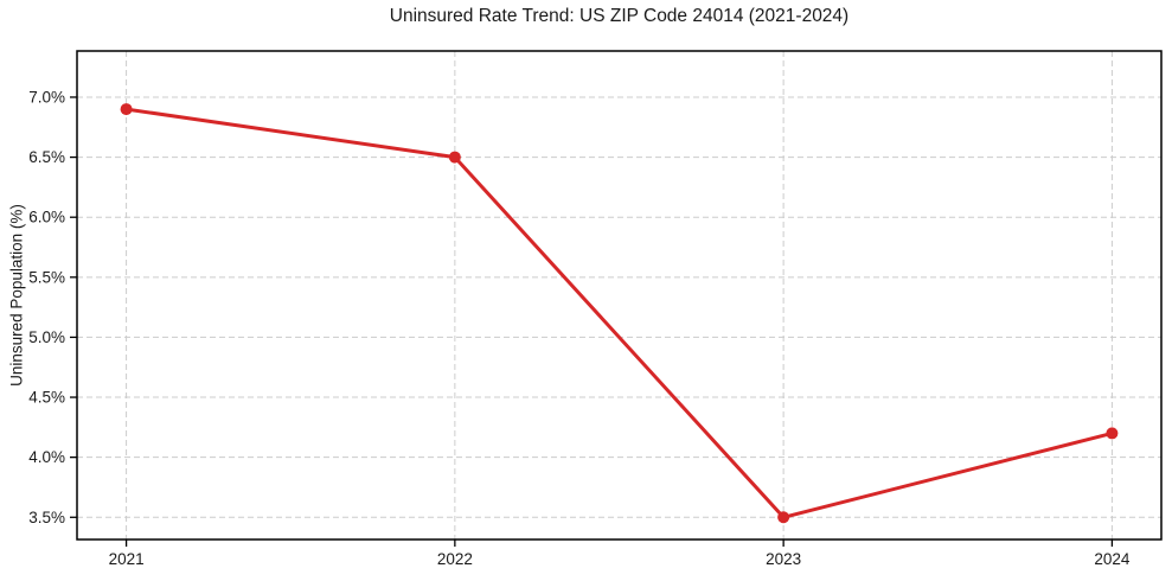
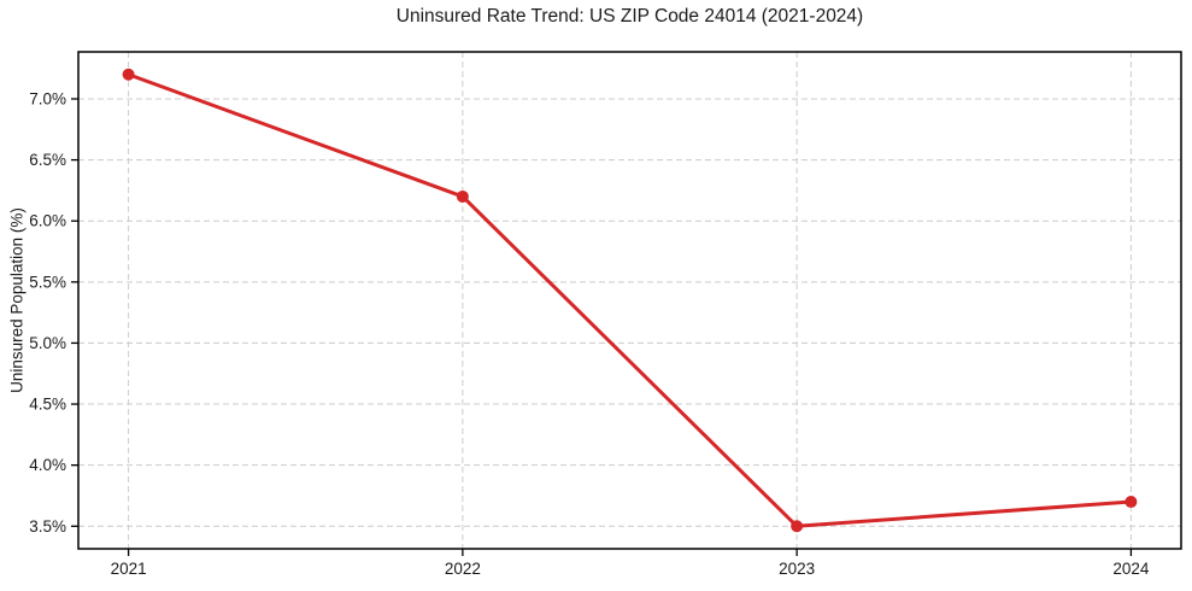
2021: 6.9% -> 7.2%
2022: 6.5% -> 6.2%
2024: 4.2% -> 3.7%
